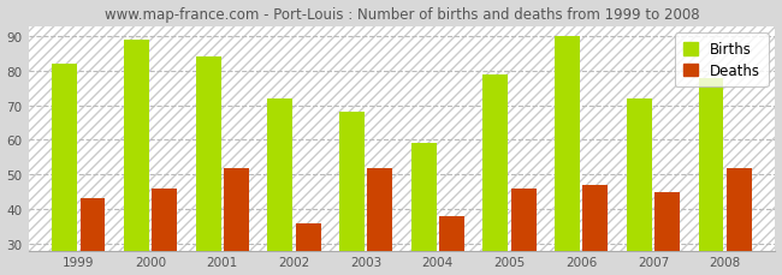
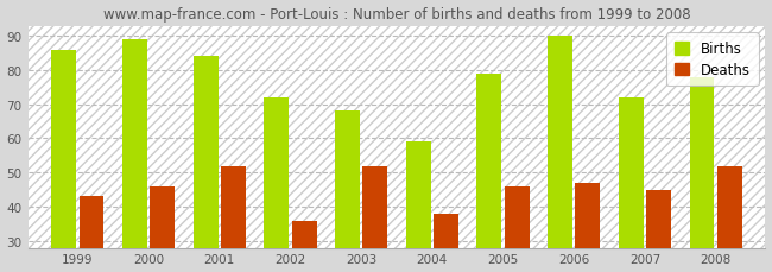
Births/1999: 82 -> 86
